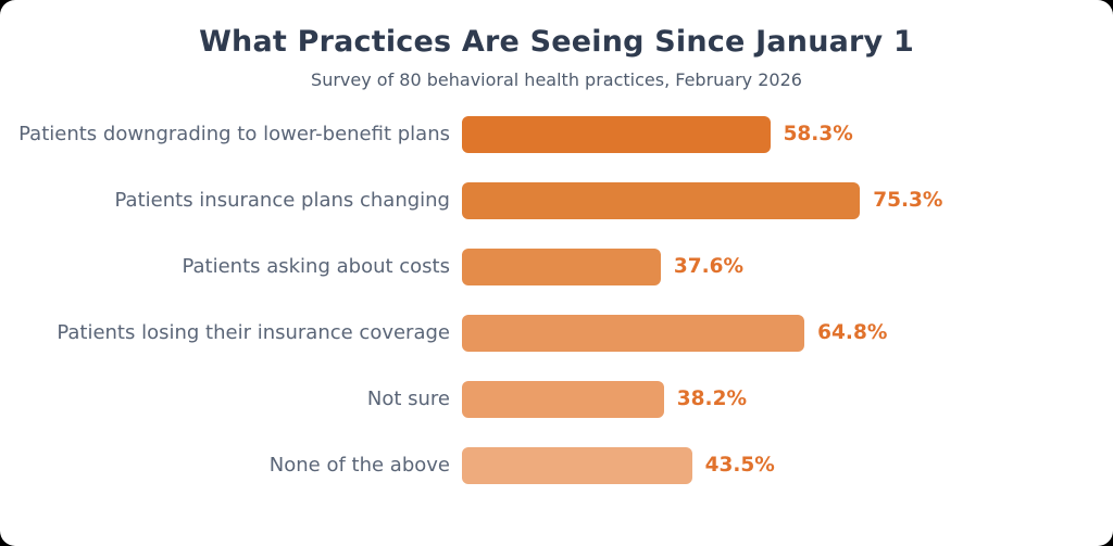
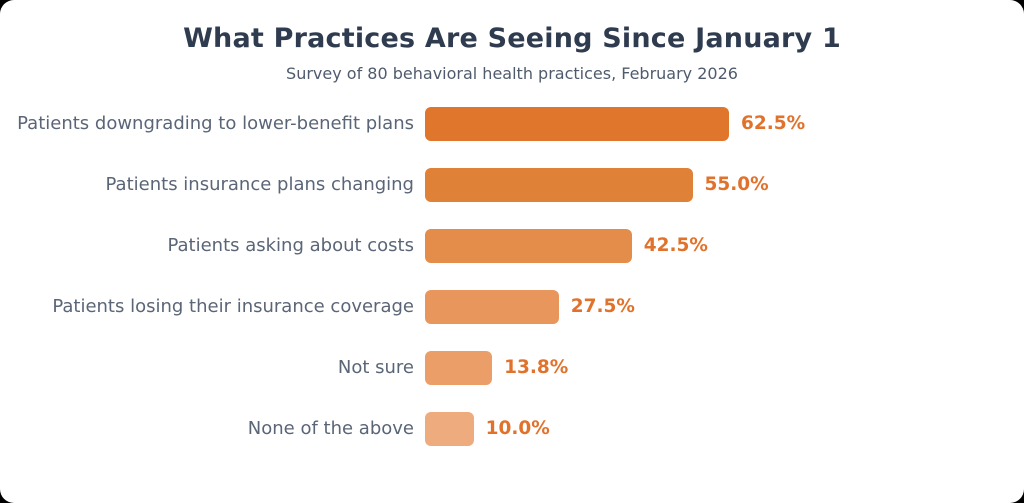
Patients downgrading to lower-benefit plans: 58.3% -> 62.5%
Patients insurance plans changing: 75.3% -> 55.0%
Patients asking about costs: 37.6% -> 42.5%
Patients losing their insurance coverage: 64.8% -> 27.5%
Not sure: 38.2% -> 13.8%
None of the above: 43.5% -> 10.0%
